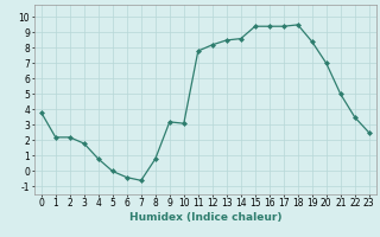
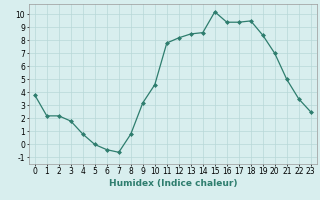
10: 3.1 -> 4.6
15: 9.4 -> 10.2
